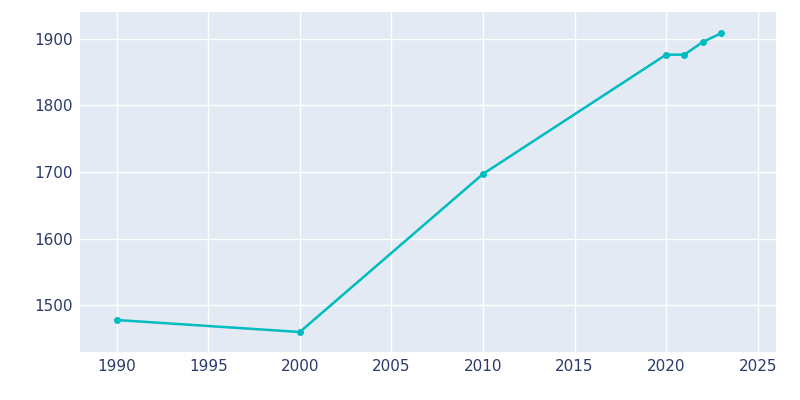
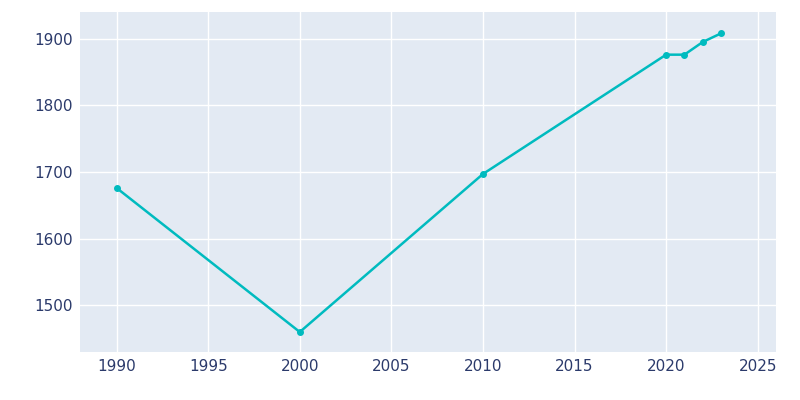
1990: 1478 -> 1676
